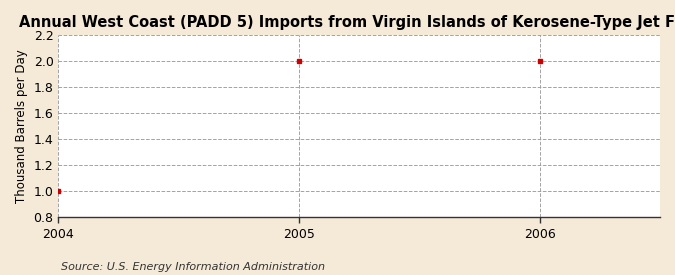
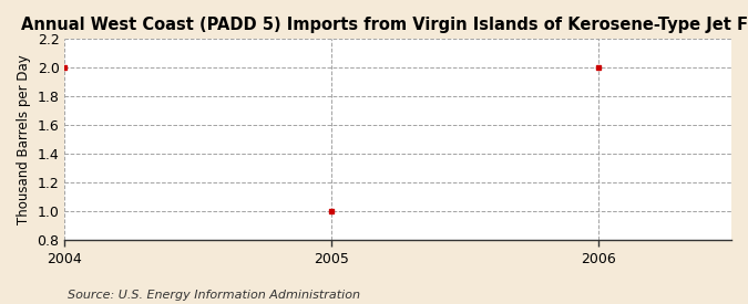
2004: 1 -> 2
2005: 2 -> 1
